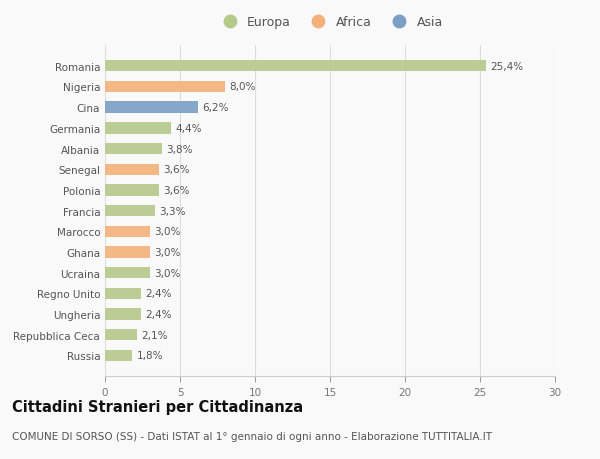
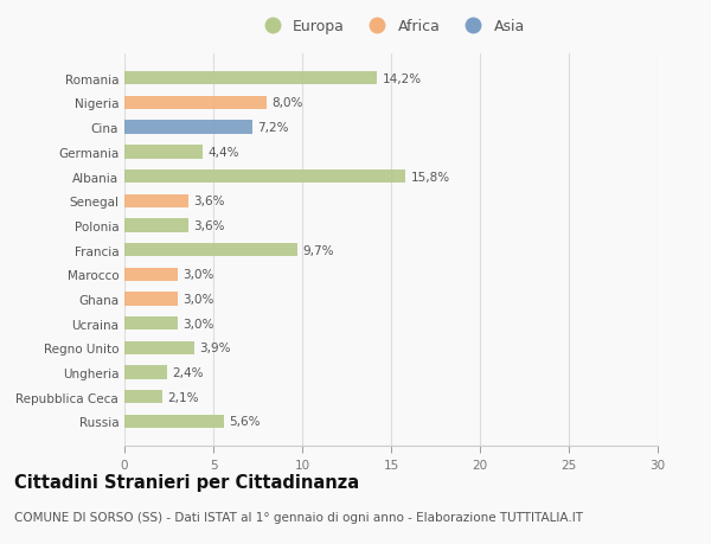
Romania: 25,4% -> 14,2%
Cina: 6,2% -> 7,2%
Albania: 3,8% -> 15,8%
Francia: 3,3% -> 9,7%
Regno Unito: 2,4% -> 3,9%
Russia: 1,8% -> 5,6%
